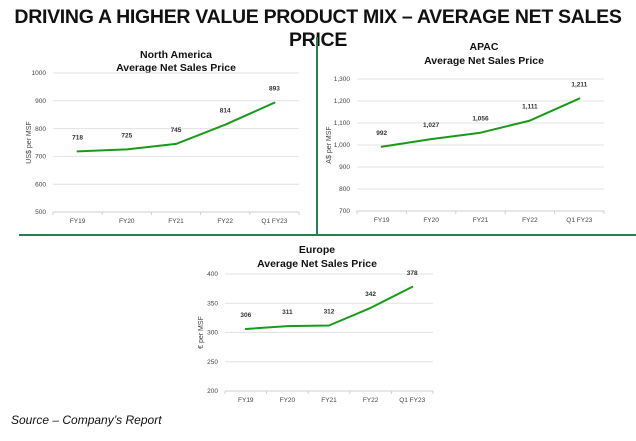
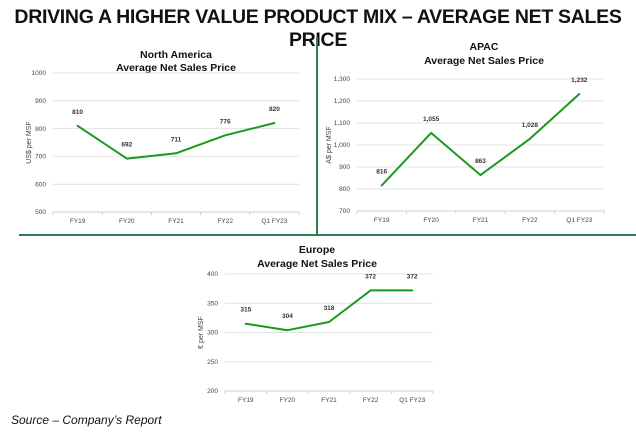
North America/FY19: 718 -> 810
North America/FY20: 725 -> 692
North America/FY21: 745 -> 711
North America/FY22: 814 -> 776
North America/Q1 FY23: 893 -> 820
APAC/FY19: 992 -> 816
APAC/FY20: 1,027 -> 1,055
APAC/FY21: 1,056 -> 863
APAC/FY22: 1,111 -> 1,028
APAC/Q1 FY23: 1,211 -> 1,232
Europe/FY19: 306 -> 315
Europe/FY20: 311 -> 304
Europe/FY21: 312 -> 318
Europe/FY22: 342 -> 372
Europe/Q1 FY23: 378 -> 372
